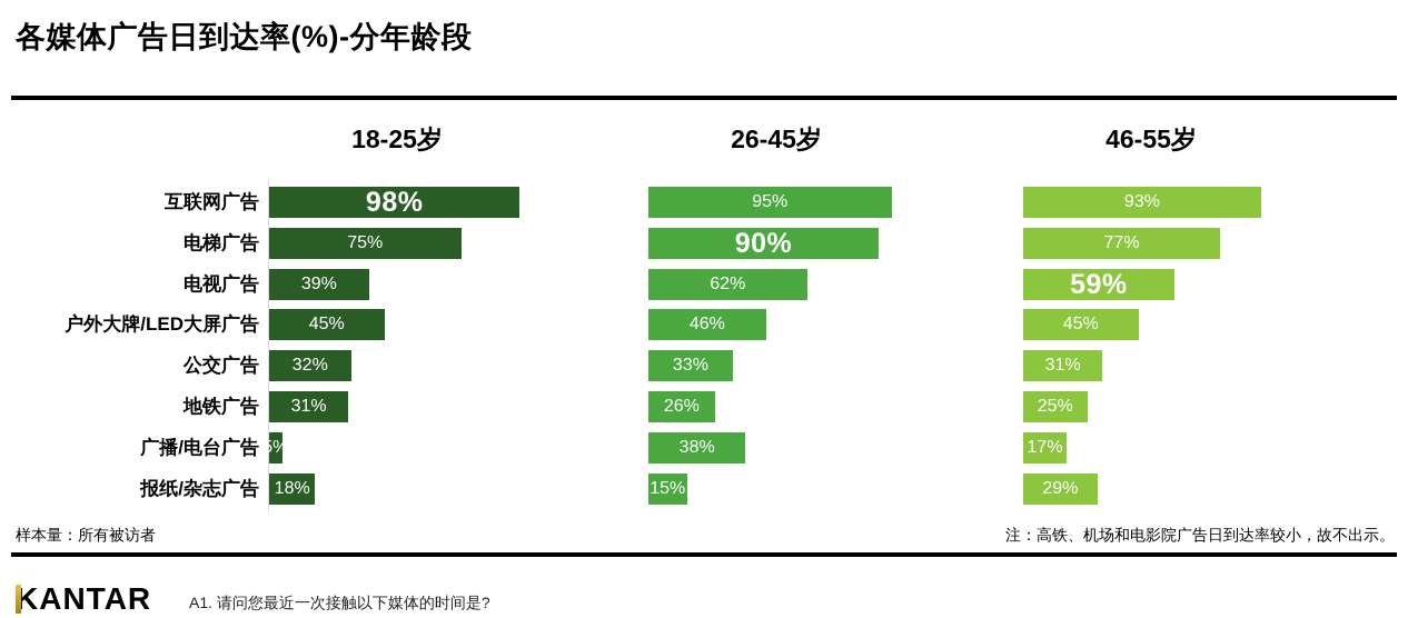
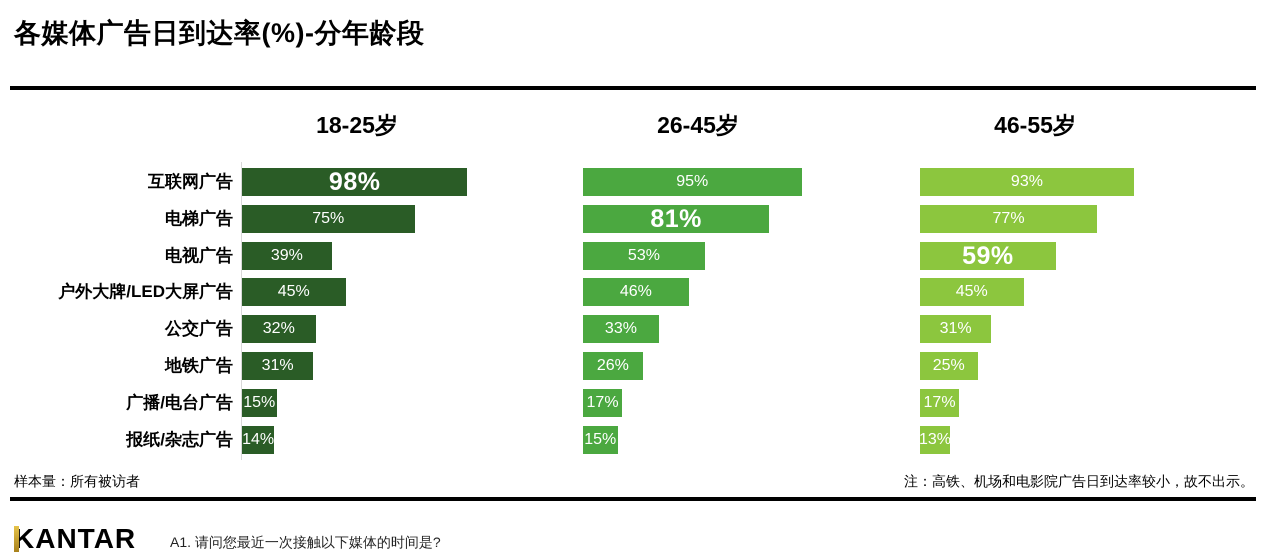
26-45岁/电梯广告: 90% -> 81%
26-45岁/电视广告: 62% -> 53%
18-25岁/广播/电台广告: 5% -> 15%
26-45岁/广播/电台广告: 38% -> 17%
18-25岁/报纸/杂志广告: 18% -> 14%
46-55岁/报纸/杂志广告: 29% -> 13%
